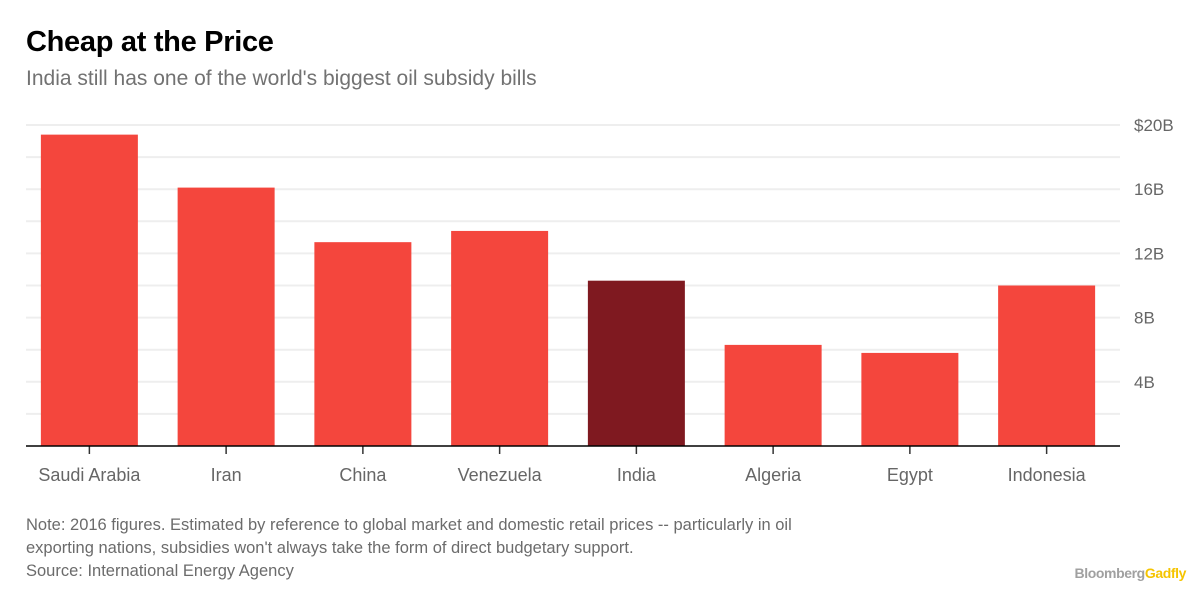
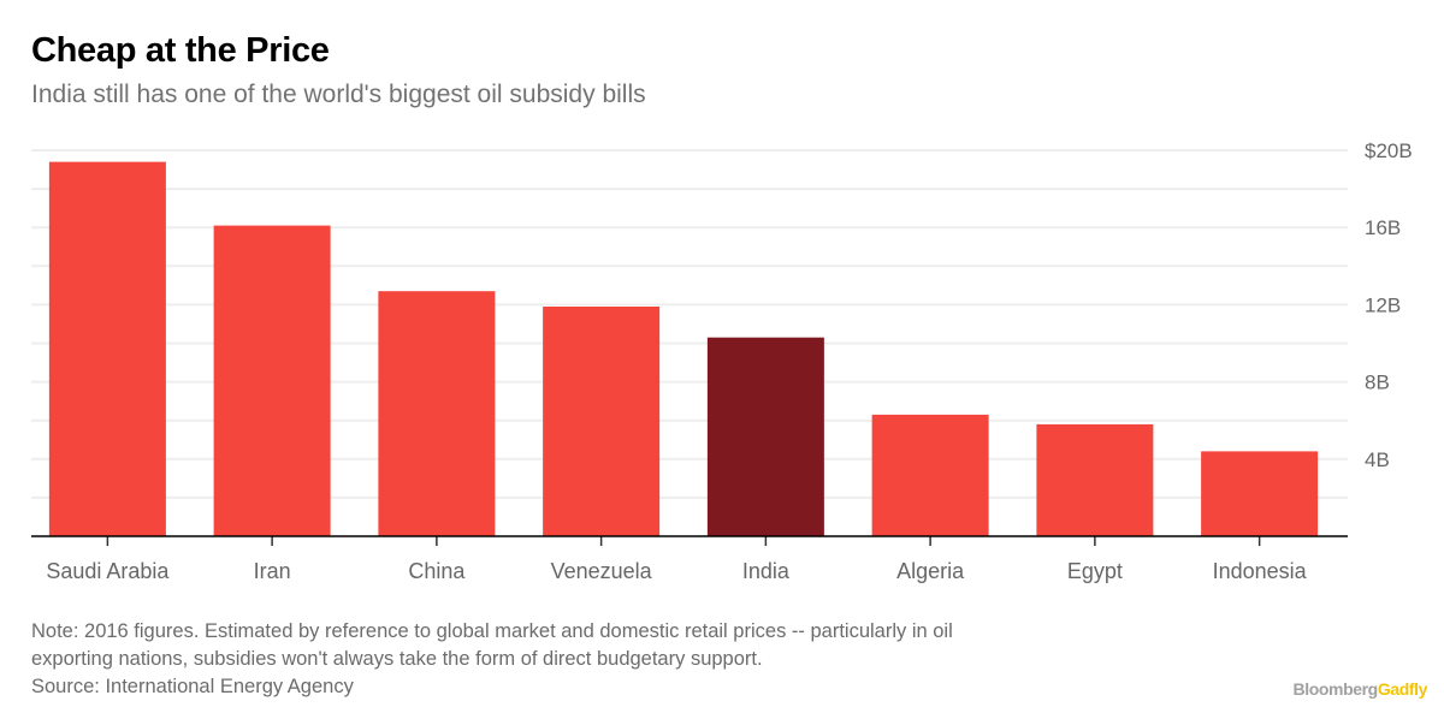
Venezuela: $13.4B -> $11.9B
Indonesia: $10.0B -> $4.4B
